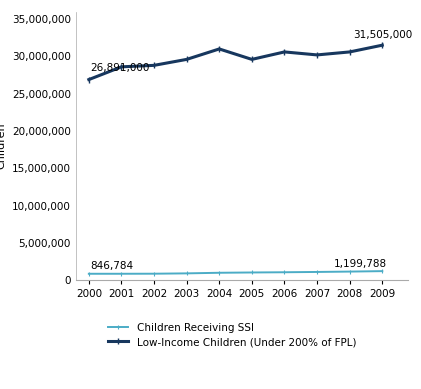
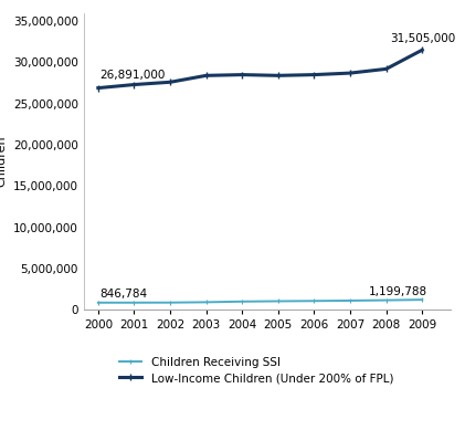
Low-Income Children (Under 200% of FPL)/2001: 28,600,000 -> 27,300,000
Low-Income Children (Under 200% of FPL)/2002: 28,800,000 -> 27,600,000
Low-Income Children (Under 200% of FPL)/2003: 29,600,000 -> 28,400,000
Low-Income Children (Under 200% of FPL)/2004: 31,000,000 -> 28,500,000
Low-Income Children (Under 200% of FPL)/2005: 29,600,000 -> 28,400,000
Low-Income Children (Under 200% of FPL)/2006: 30,600,000 -> 28,500,000
Low-Income Children (Under 200% of FPL)/2007: 30,200,000 -> 28,700,000
Low-Income Children (Under 200% of FPL)/2008: 30,600,000 -> 29,200,000
